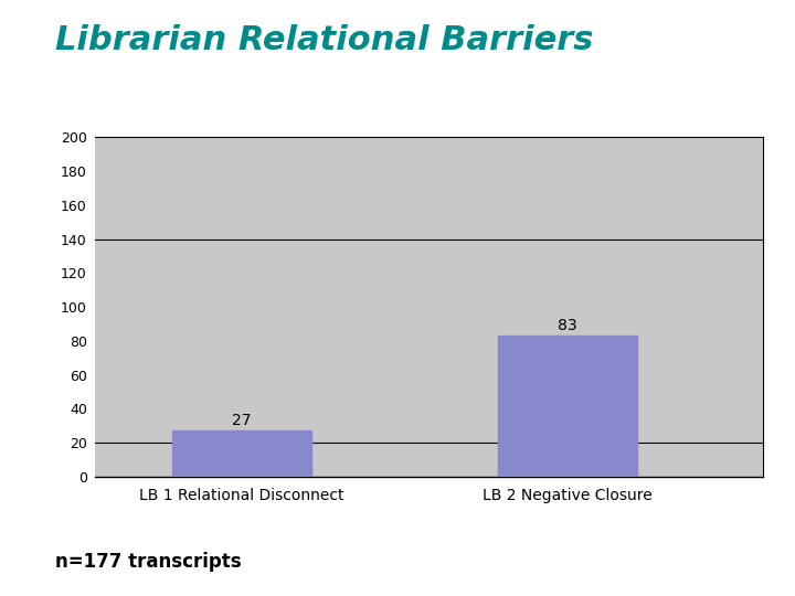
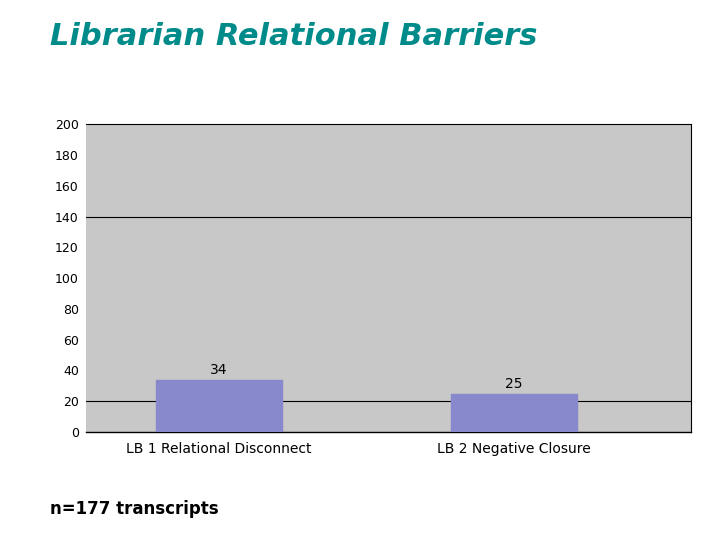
LB 1 Relational Disconnect: 27 -> 34
LB 2 Negative Closure: 83 -> 25
